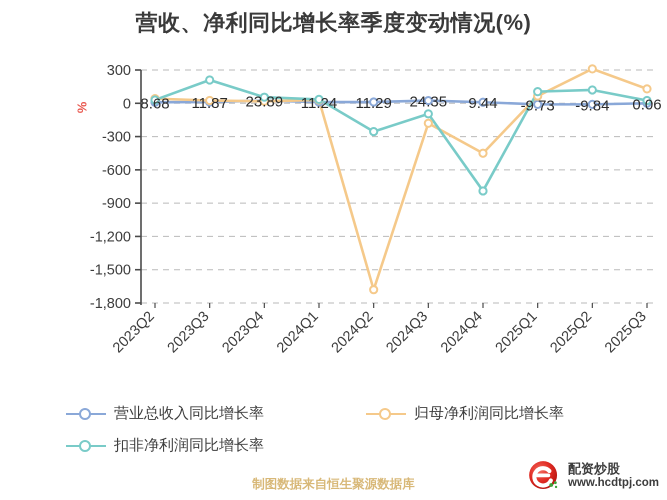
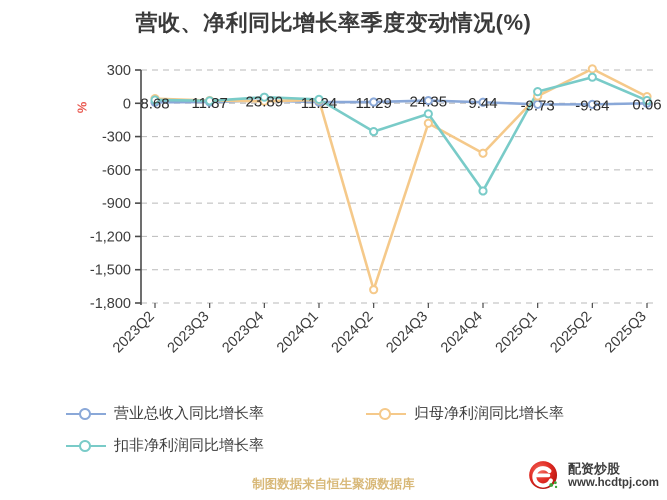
扣非净利润同比增长率/2023Q3: 210 -> 20
扣非净利润同比增长率/2025Q2: 120 -> 240
归母净利润同比增长率/2025Q3: 130 -> 60
